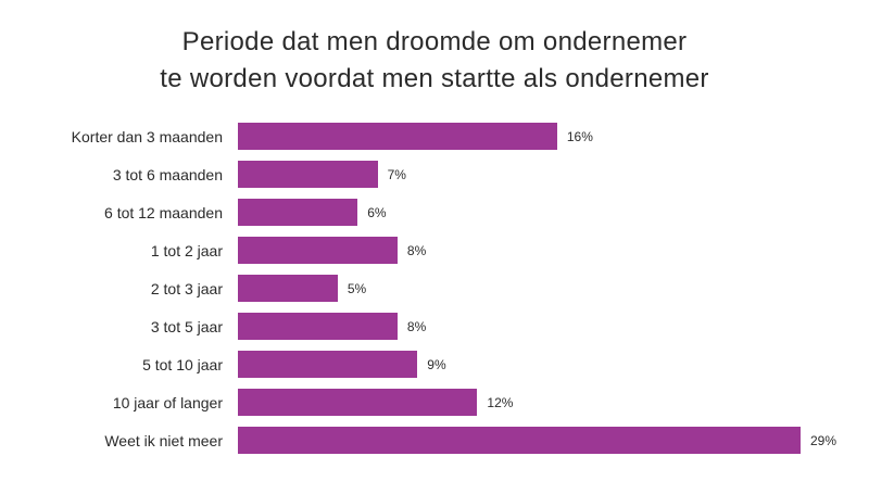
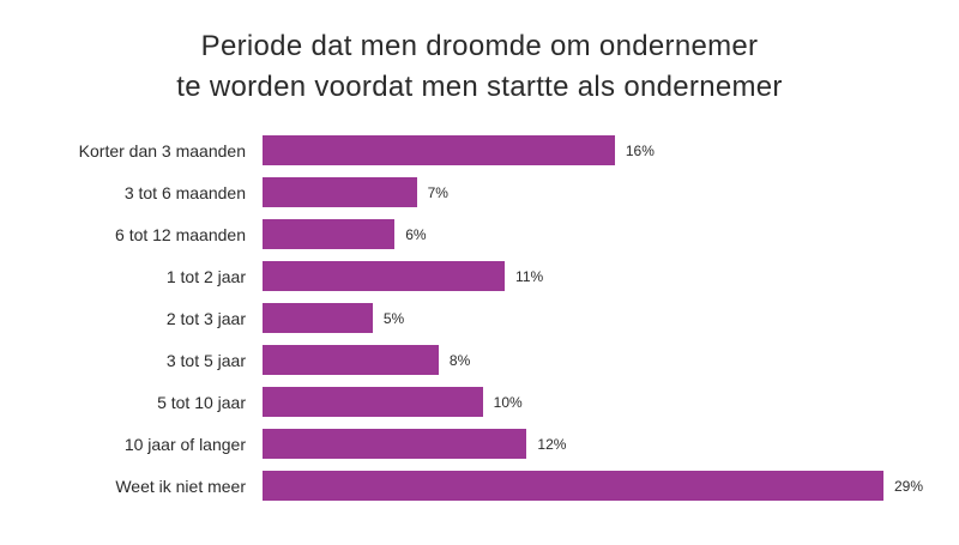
1 tot 2 jaar: 8% -> 11%
5 tot 10 jaar: 9% -> 10%
